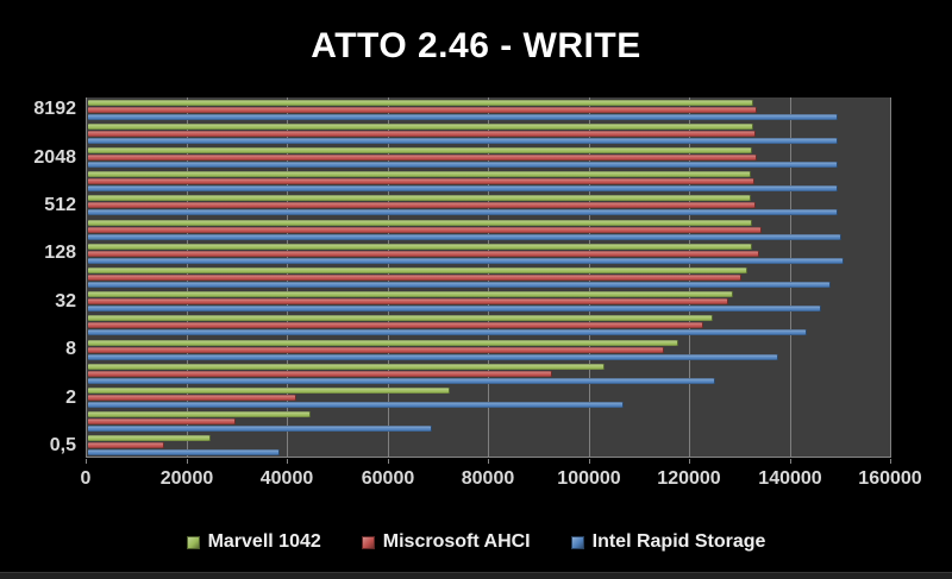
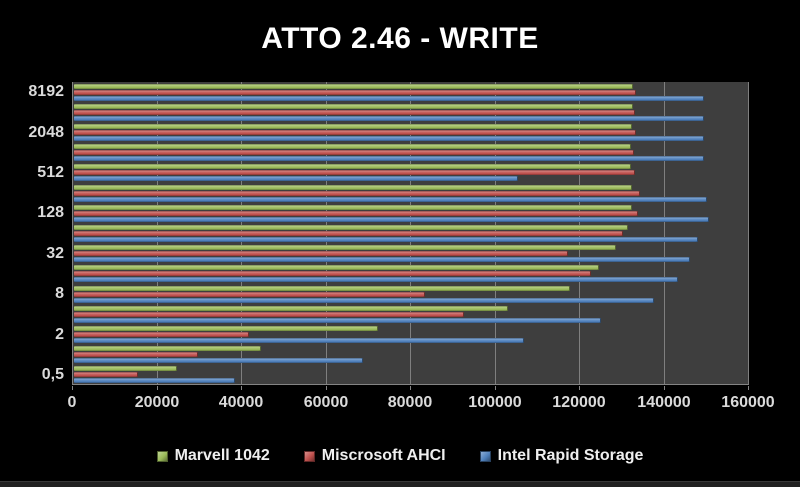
Intel Rapid Storage/512: 149000 -> 105000
Miscrosoft AHCI/32: 127000 -> 117000
Miscrosoft AHCI/8: 115000 -> 83000
